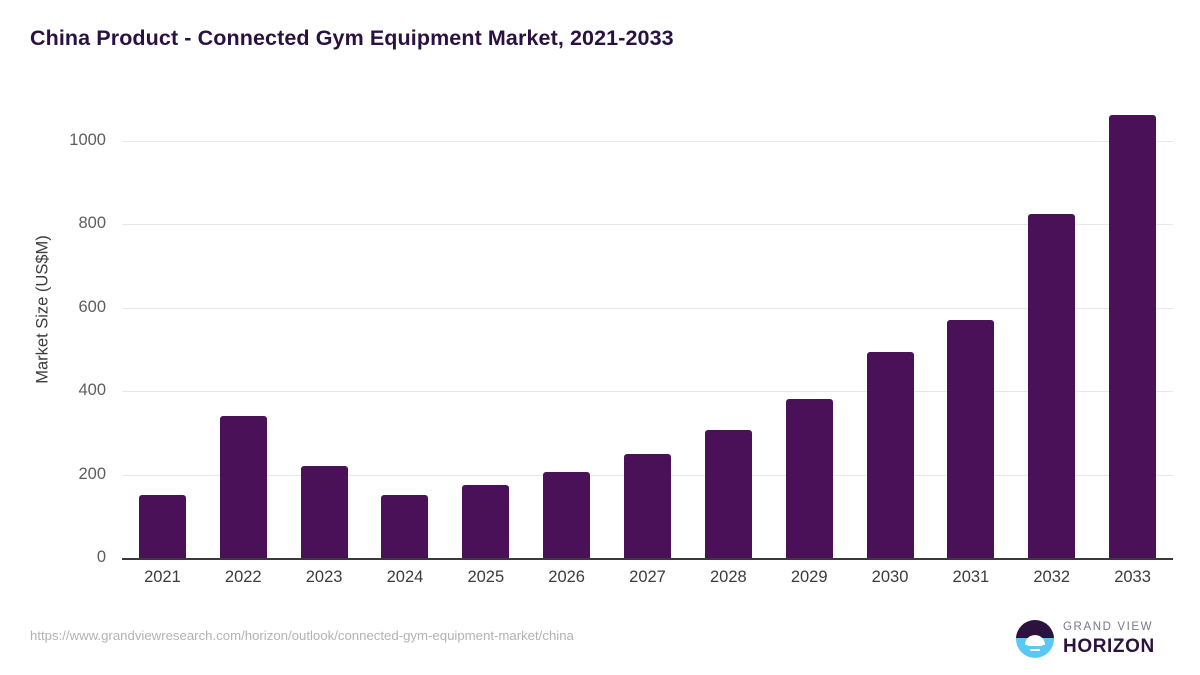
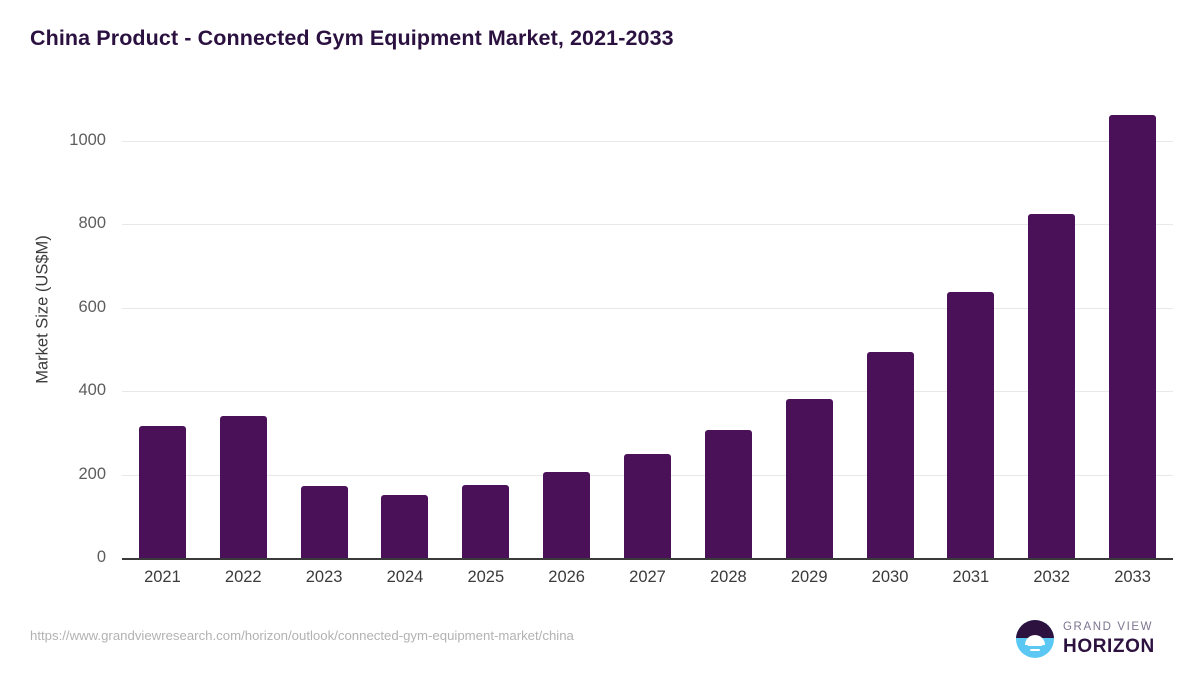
2021: 150 -> 320
2023: 220 -> 170
2031: 570 -> 640
